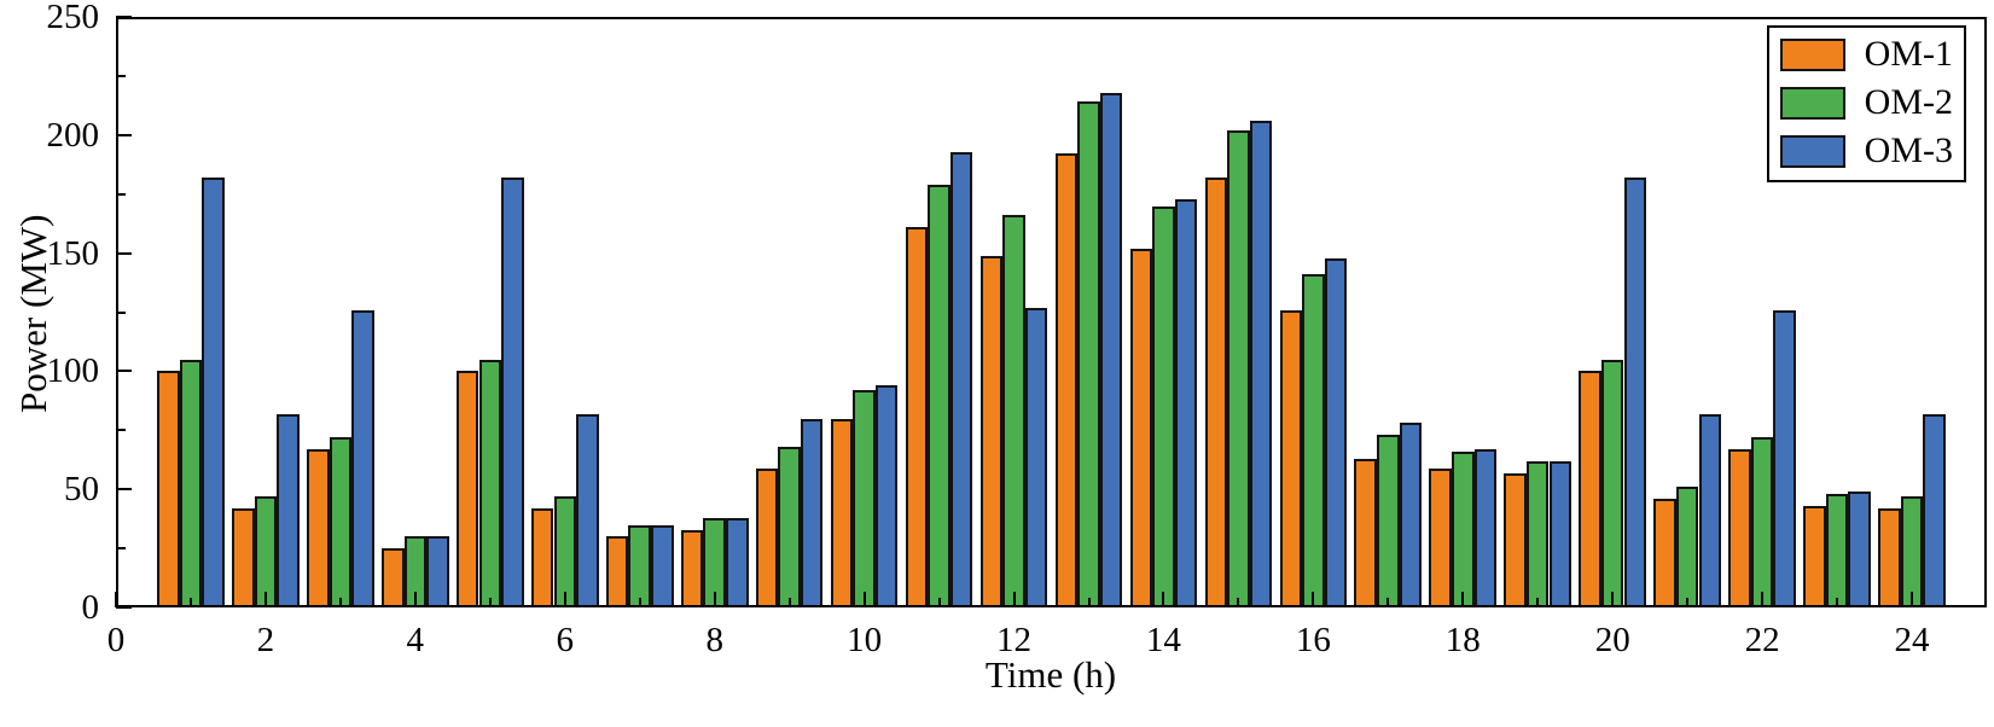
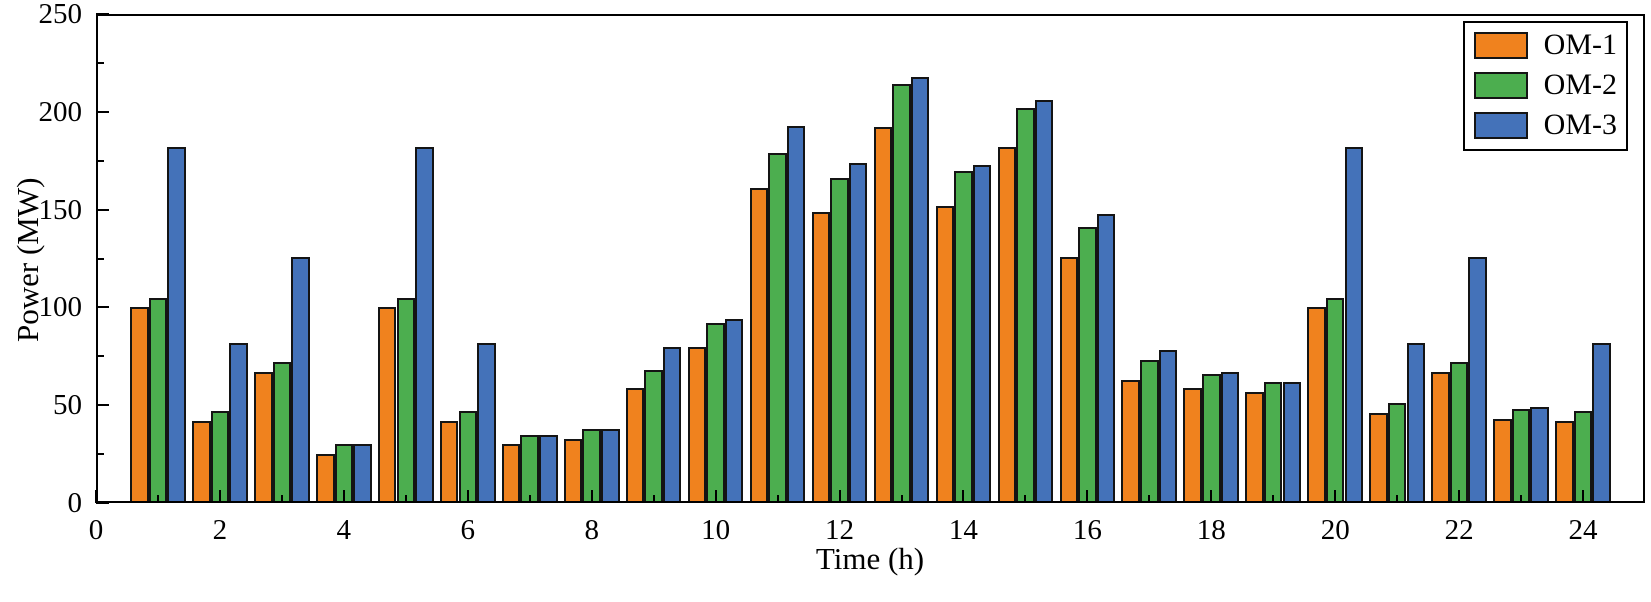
OM-3/12: 127 -> 174
